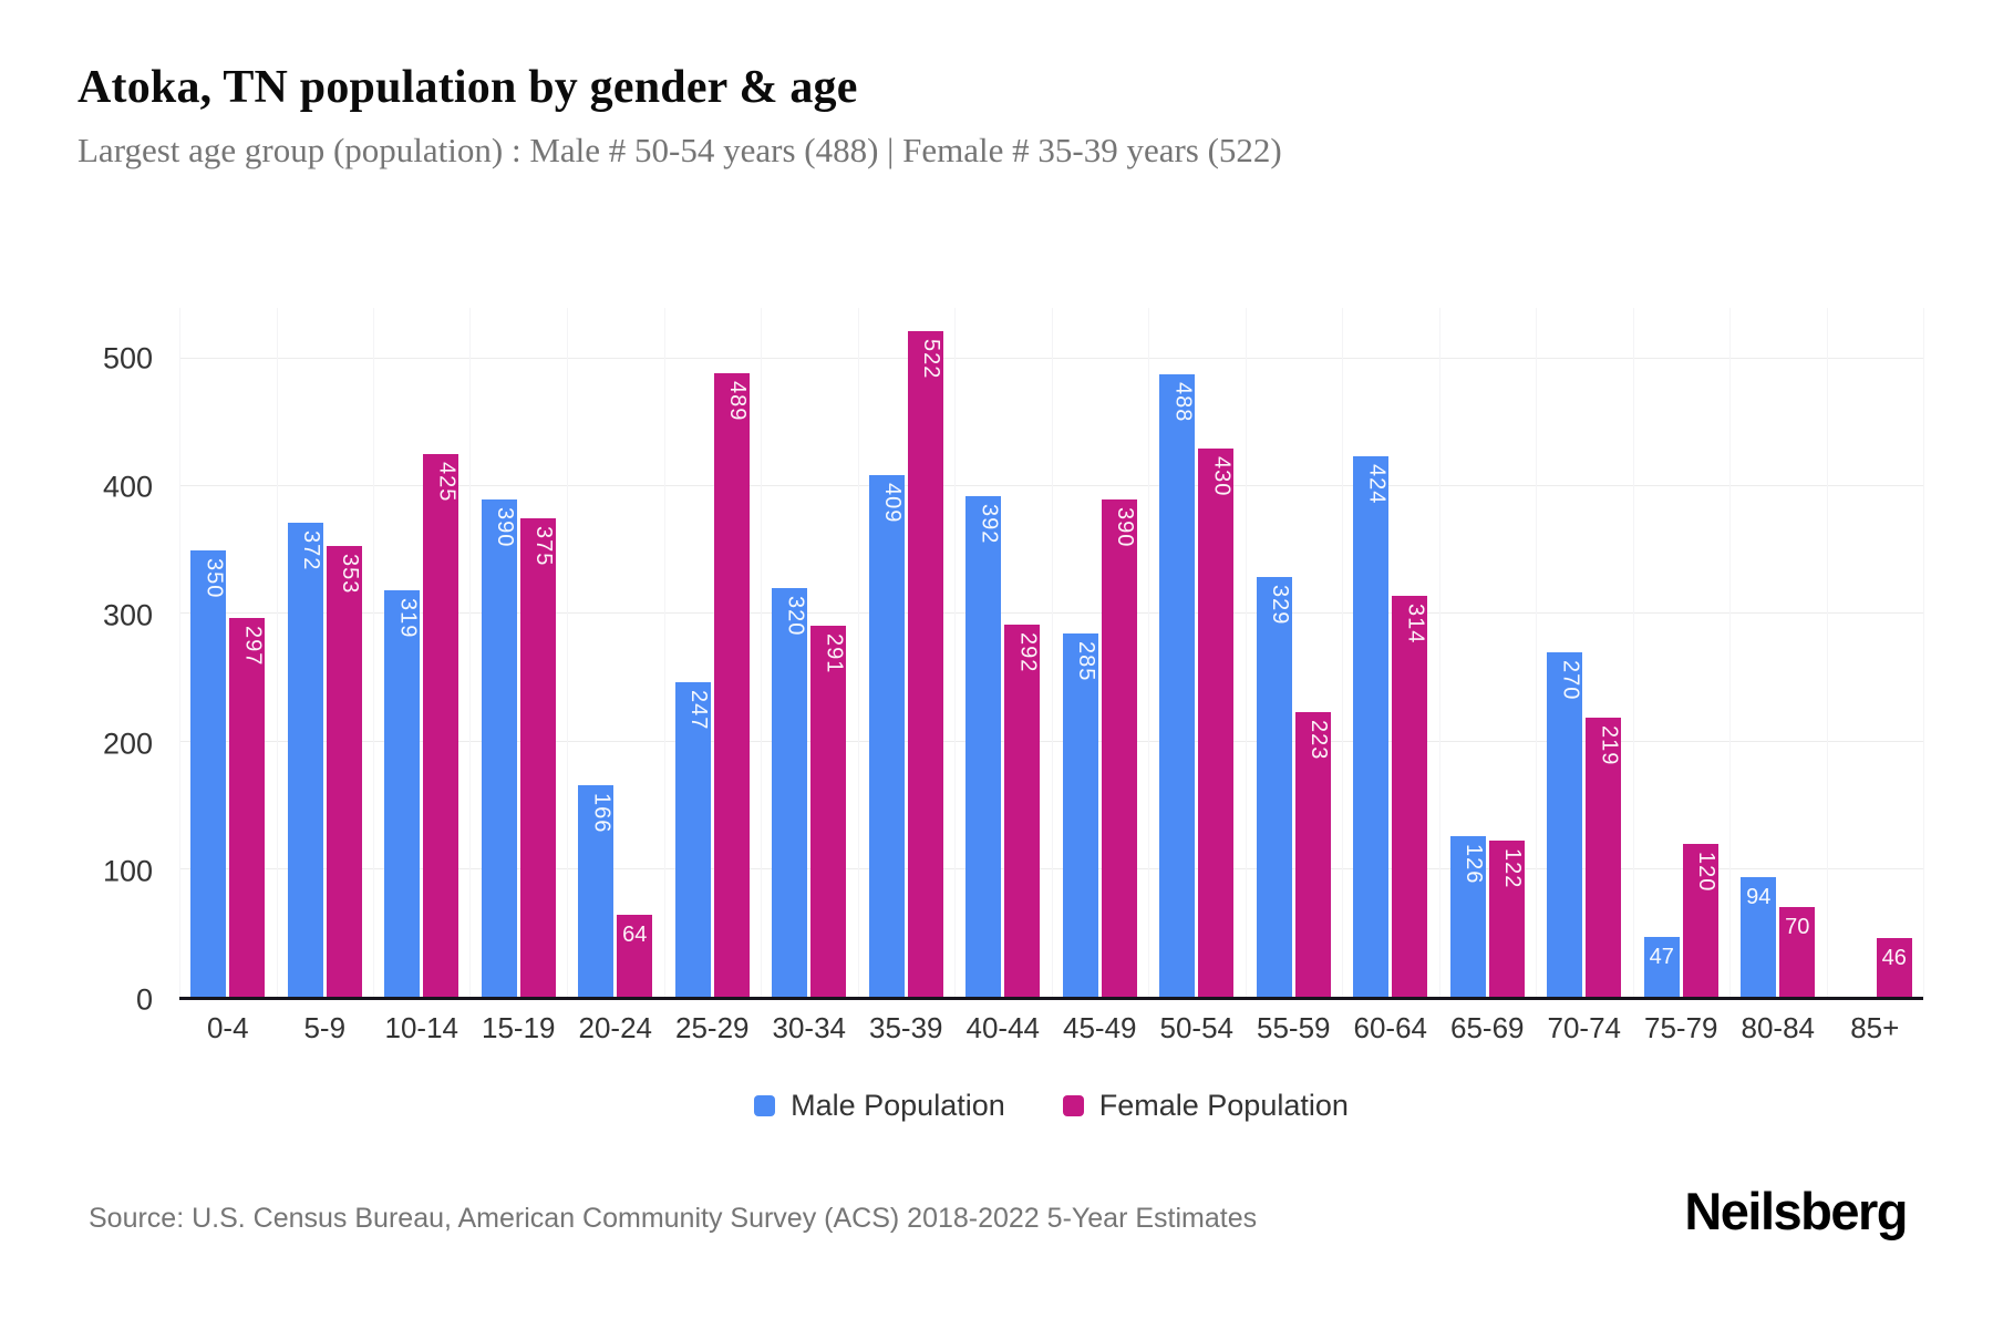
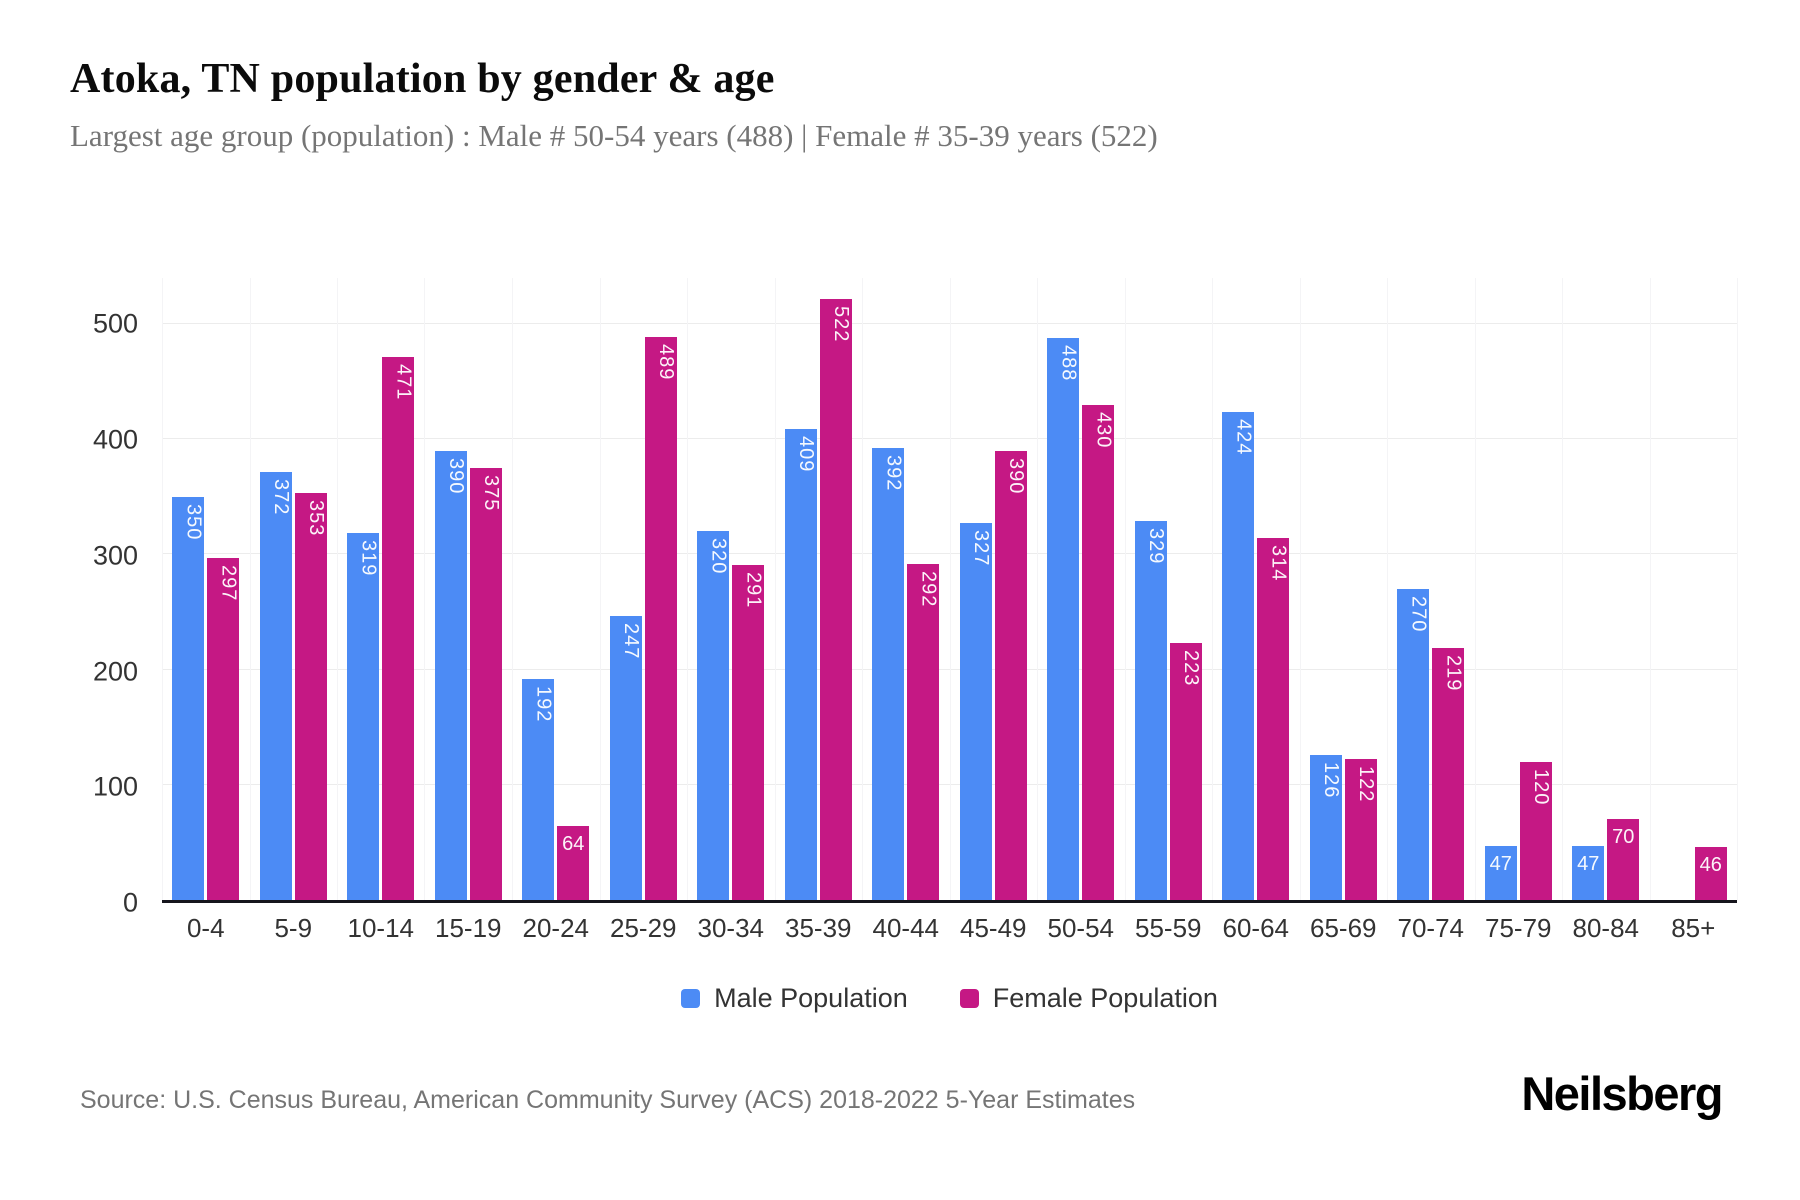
Female Population/10-14: 425 -> 471
Male Population/20-24: 166 -> 192
Male Population/45-49: 285 -> 327
Male Population/80-84: 94 -> 47
